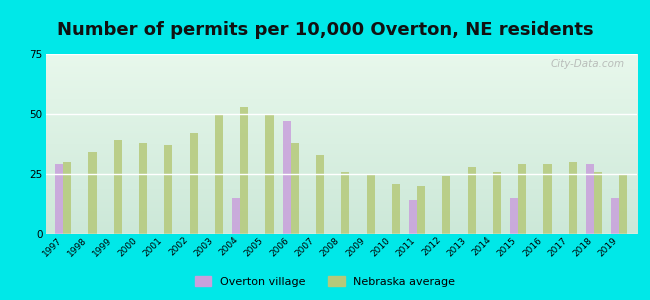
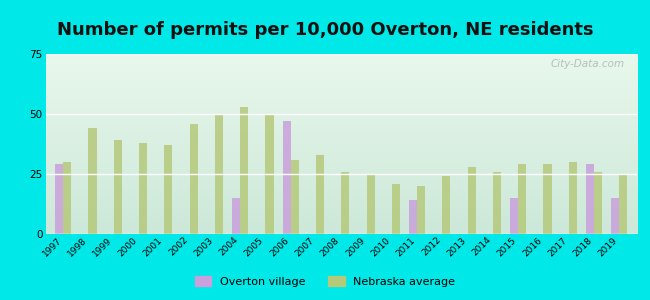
Nebraska average/1998: 34 -> 44
Nebraska average/2002: 42 -> 46
Nebraska average/2006: 38 -> 31
